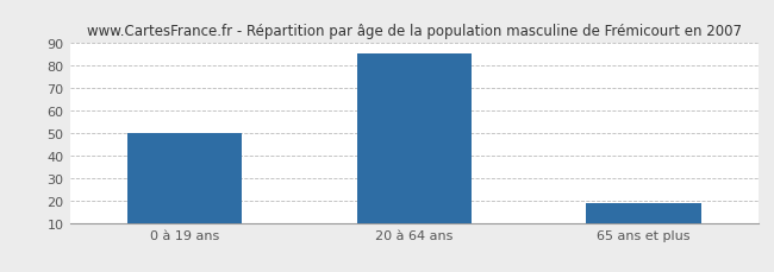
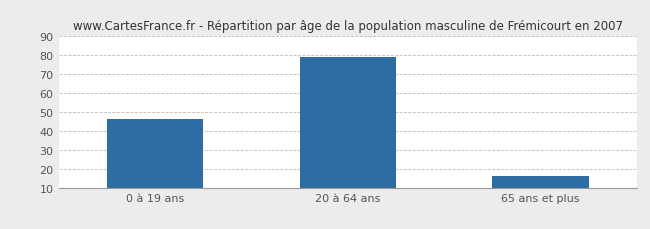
0 à 19 ans: 50 -> 46
20 à 64 ans: 85 -> 79
65 ans et plus: 19 -> 16
